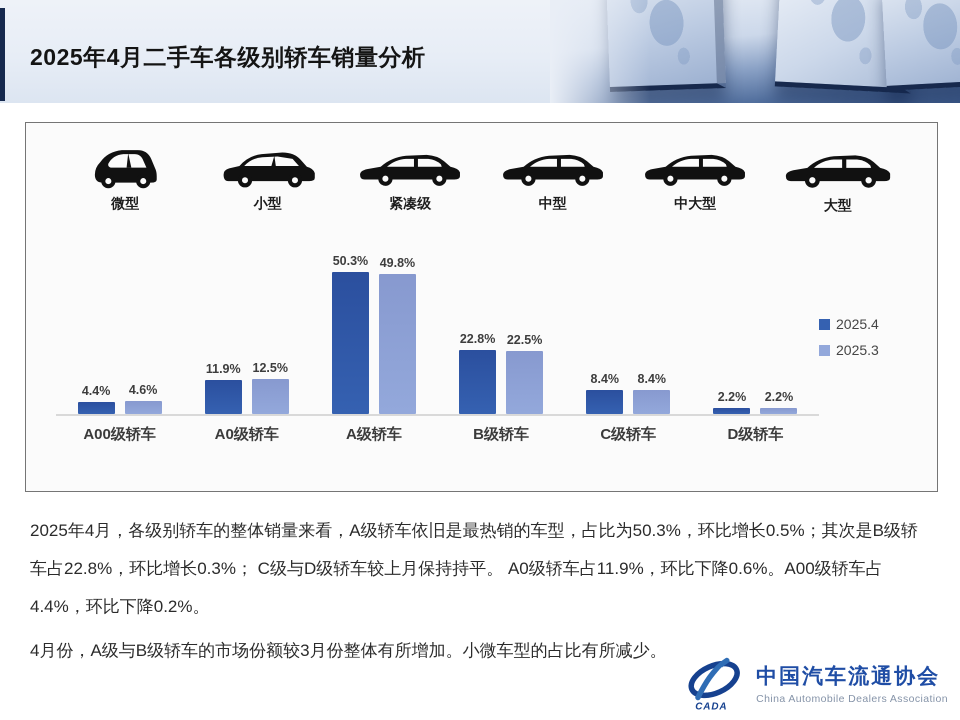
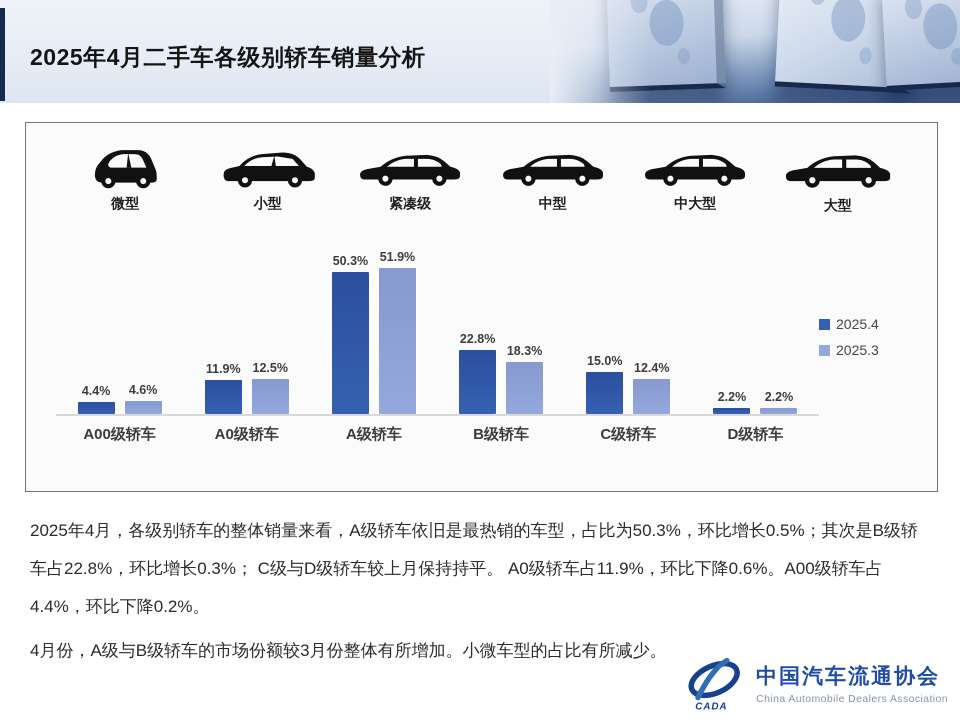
2025.3/A级轿车: 49.8% -> 51.9%
2025.3/B级轿车: 22.5% -> 18.3%
2025.4/C级轿车: 8.4% -> 15.0%
2025.3/C级轿车: 8.4% -> 12.4%
